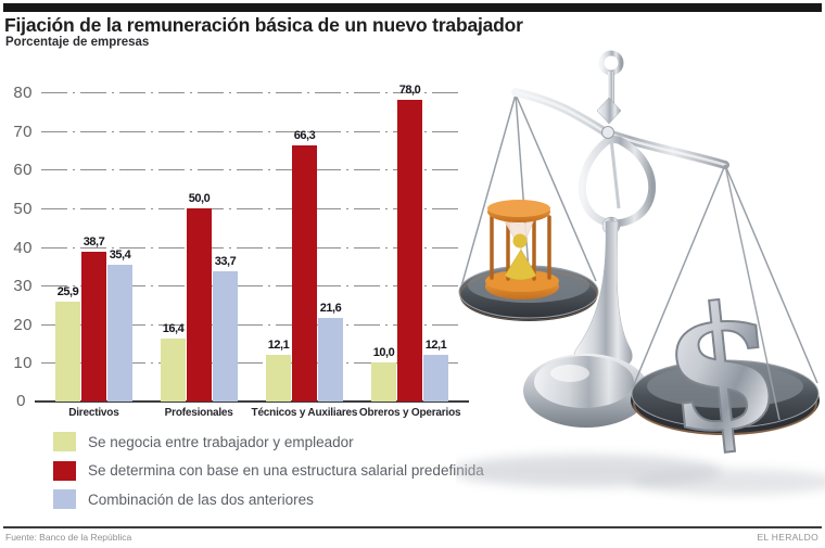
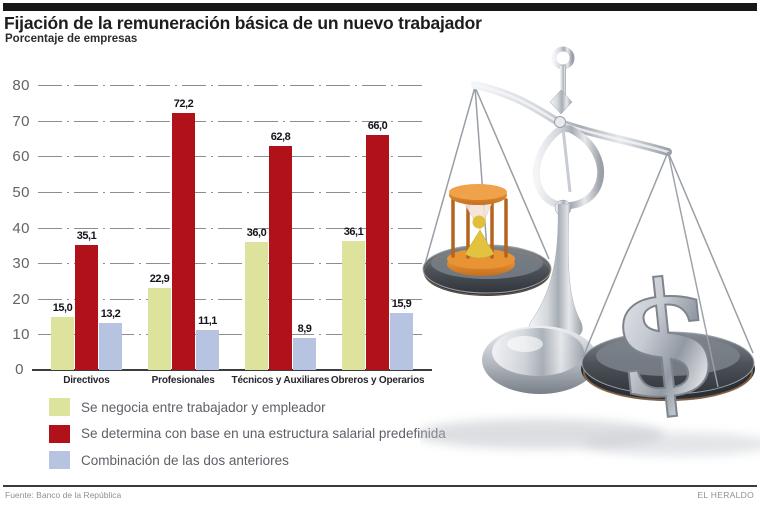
Se negocia entre trabajador y empleador/Directivos: 25,9 -> 15,0
Se determina con base en una estructura salarial predefinida/Directivos: 38,7 -> 35,1
Combinación de las dos anteriores/Directivos: 35,4 -> 13,2
Se negocia entre trabajador y empleador/Profesionales: 16,4 -> 22,9
Se determina con base en una estructura salarial predefinida/Profesionales: 50,0 -> 72,2
Combinación de las dos anteriores/Profesionales: 33,7 -> 11,1
Se negocia entre trabajador y empleador/Técnicos y Auxiliares: 12,1 -> 36,0
Se determina con base en una estructura salarial predefinida/Técnicos y Auxiliares: 66,3 -> 62,8
Combinación de las dos anteriores/Técnicos y Auxiliares: 21,6 -> 8,9
Se negocia entre trabajador y empleador/Obreros y Operarios: 10,0 -> 36,1
Se determina con base en una estructura salarial predefinida/Obreros y Operarios: 78,0 -> 66,0
Combinación de las dos anteriores/Obreros y Operarios: 12,1 -> 15,9
